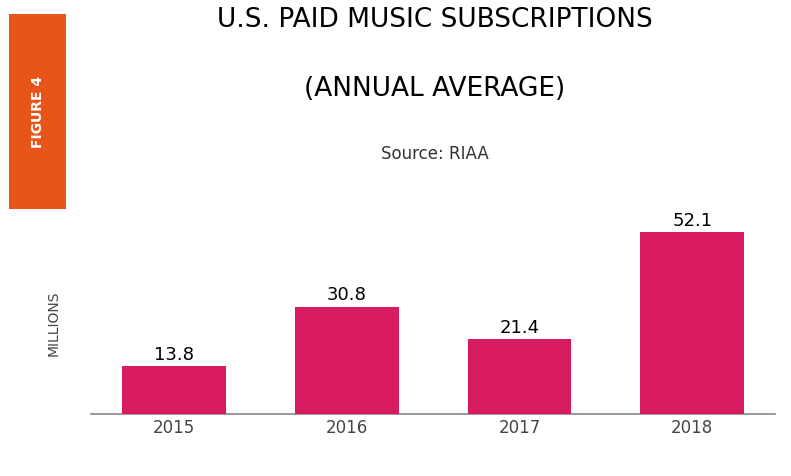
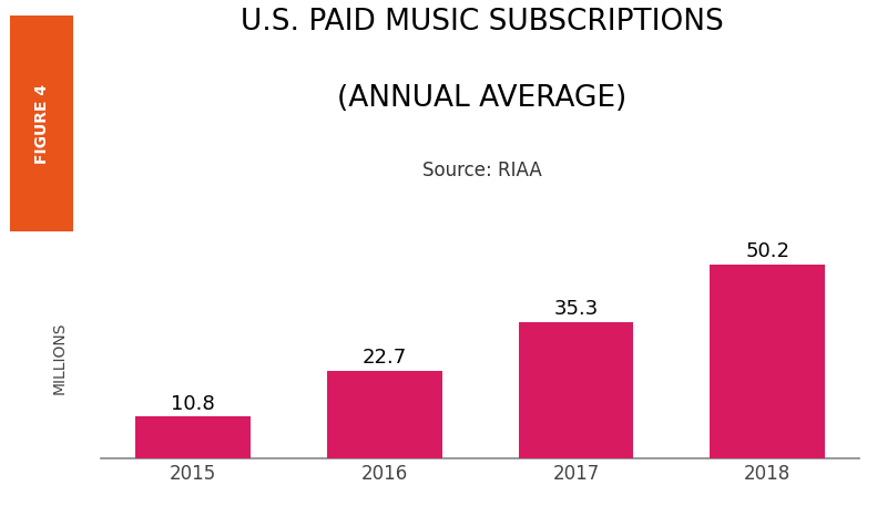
2015: 13.8 -> 10.8
2016: 30.8 -> 22.7
2017: 21.4 -> 35.3
2018: 52.1 -> 50.2
